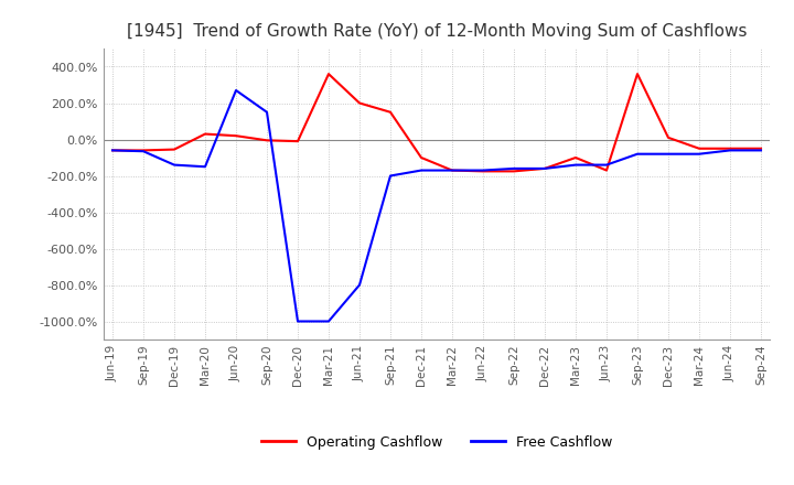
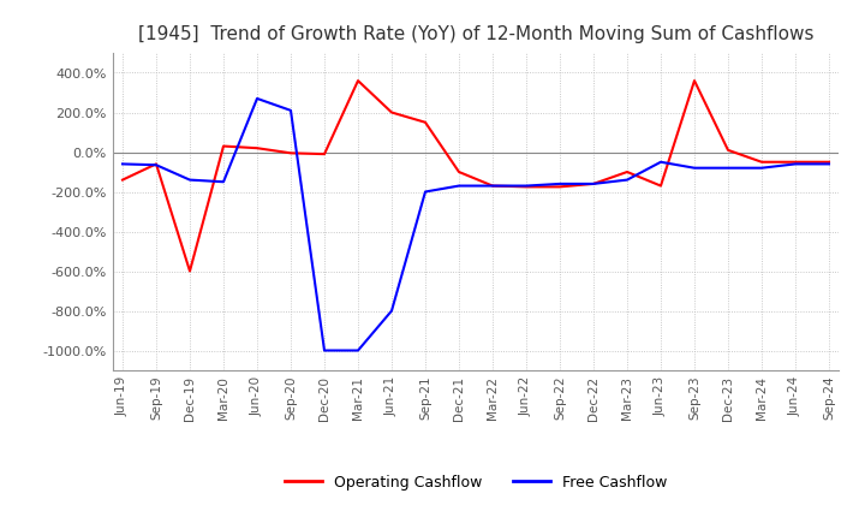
Operating Cashflow/Jun-19: -60% -> -140%
Operating Cashflow/Dec-19: -60% -> -600%
Free Cashflow/Sep-20: 150% -> 210%
Free Cashflow/Jun-23: -140% -> -50%
